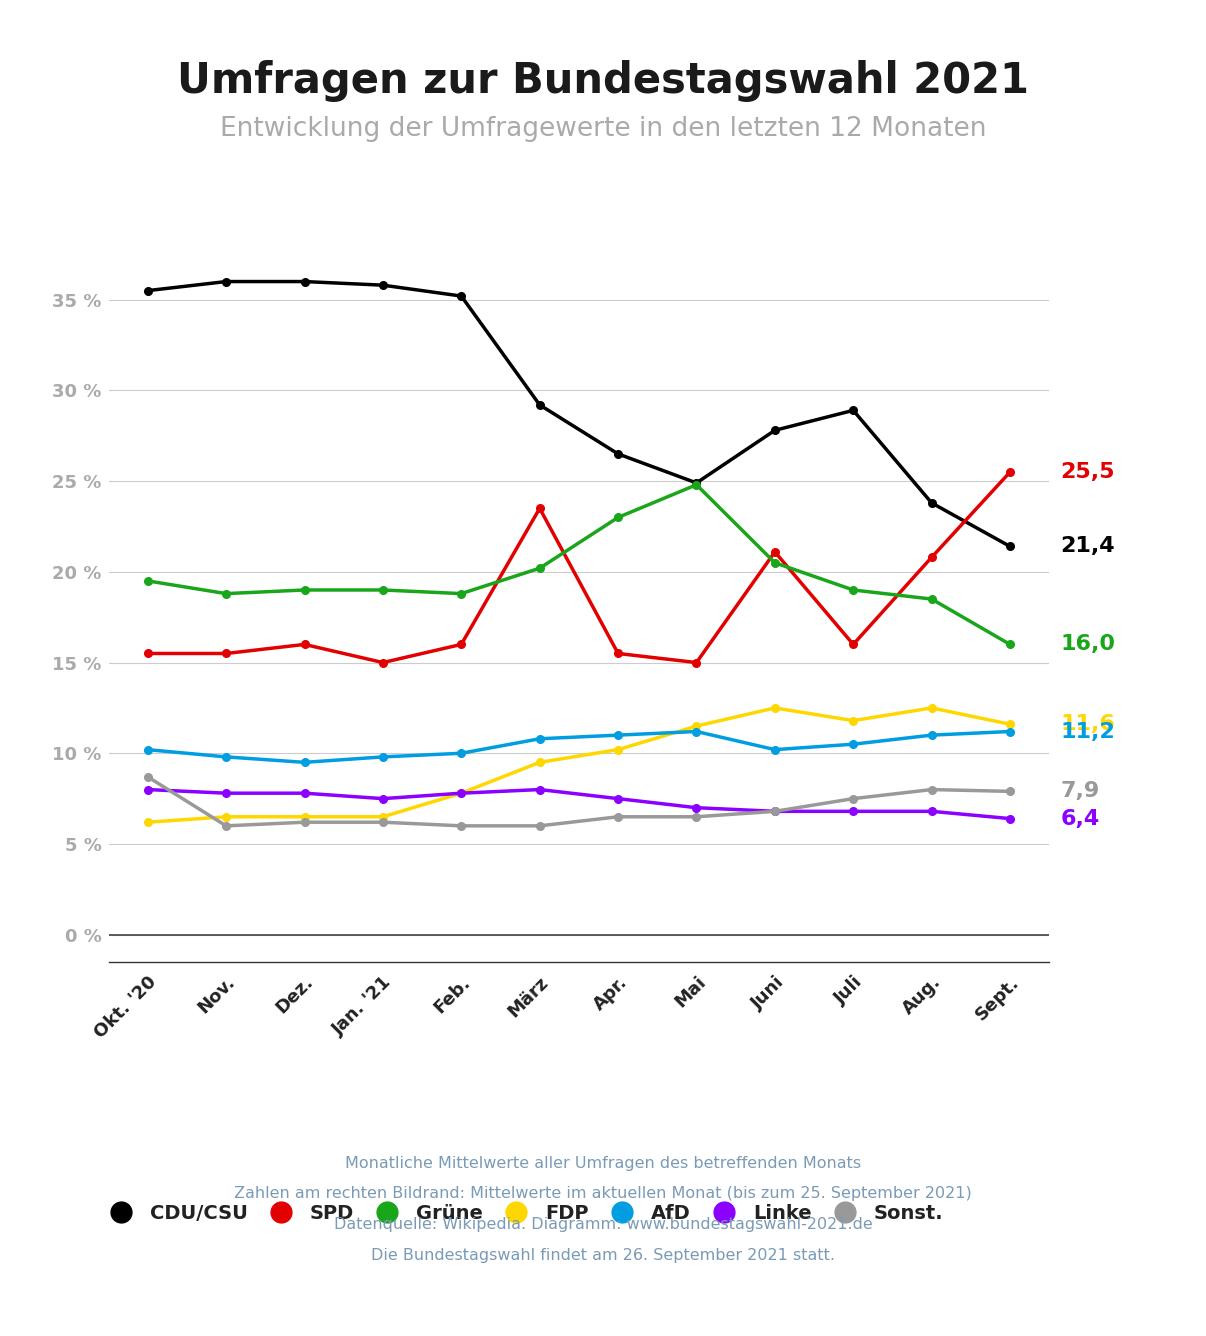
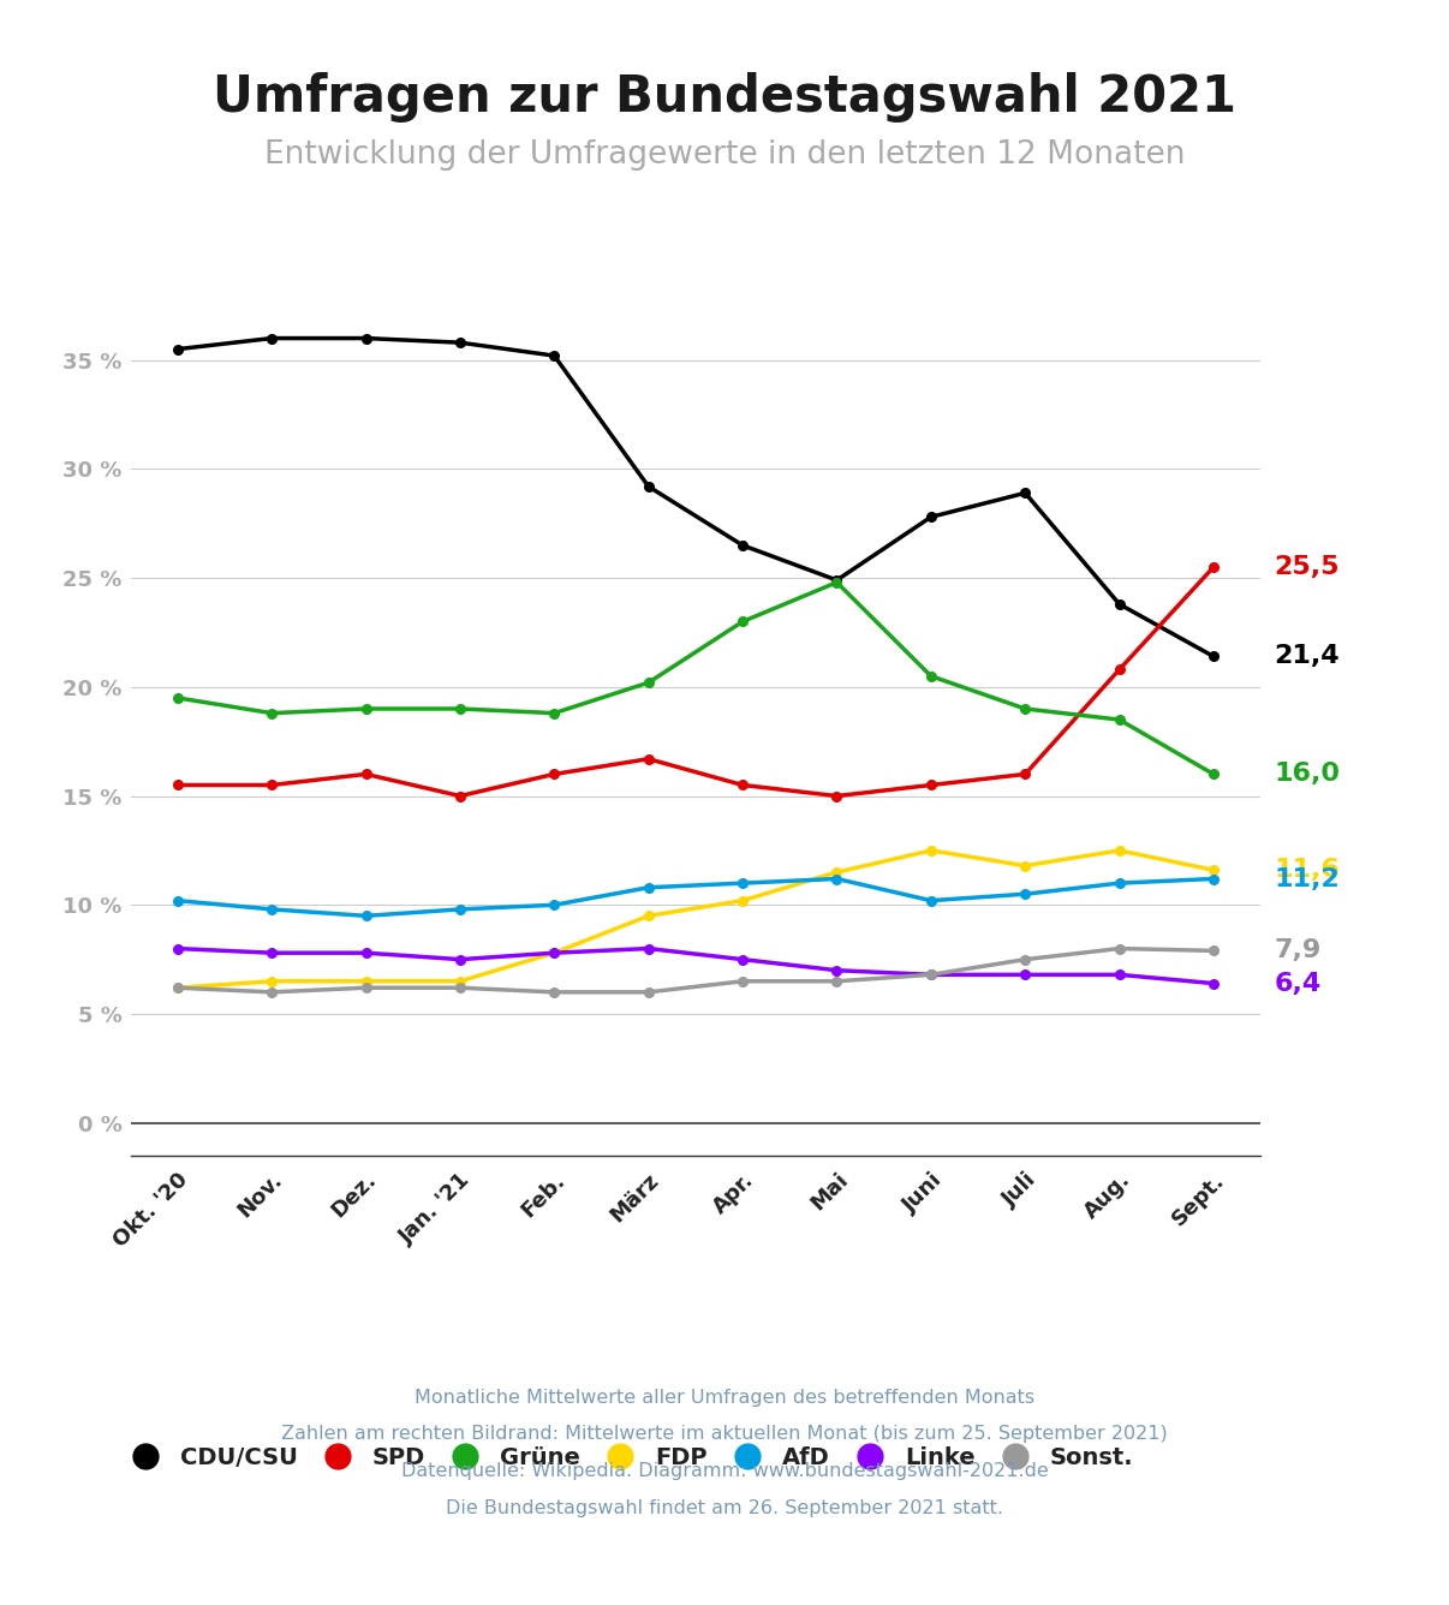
Sonst./Okt. '20: 8.7 % -> 6.2 %
SPD/März: 23.5 % -> 16.7 %
SPD/Juni: 21.1 % -> 15.5 %
